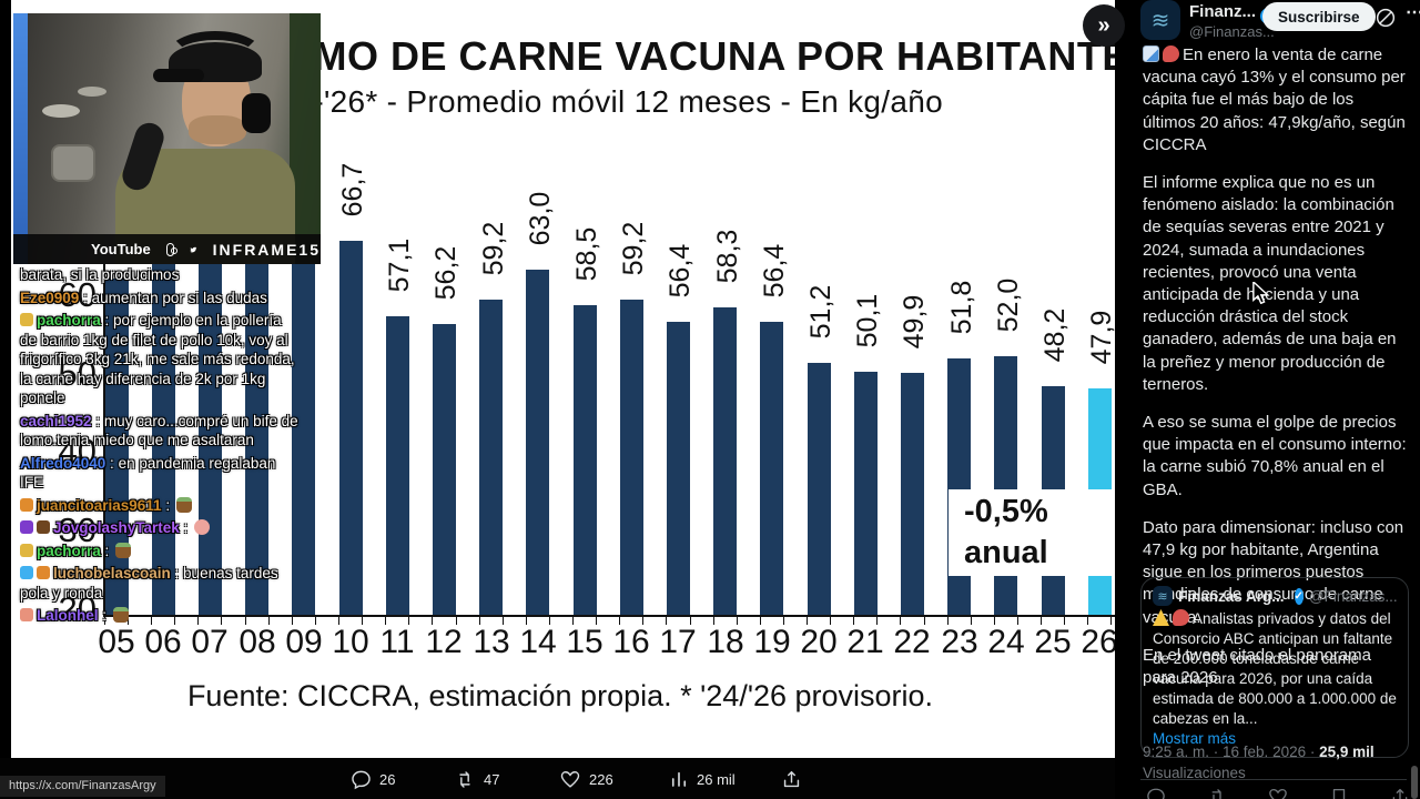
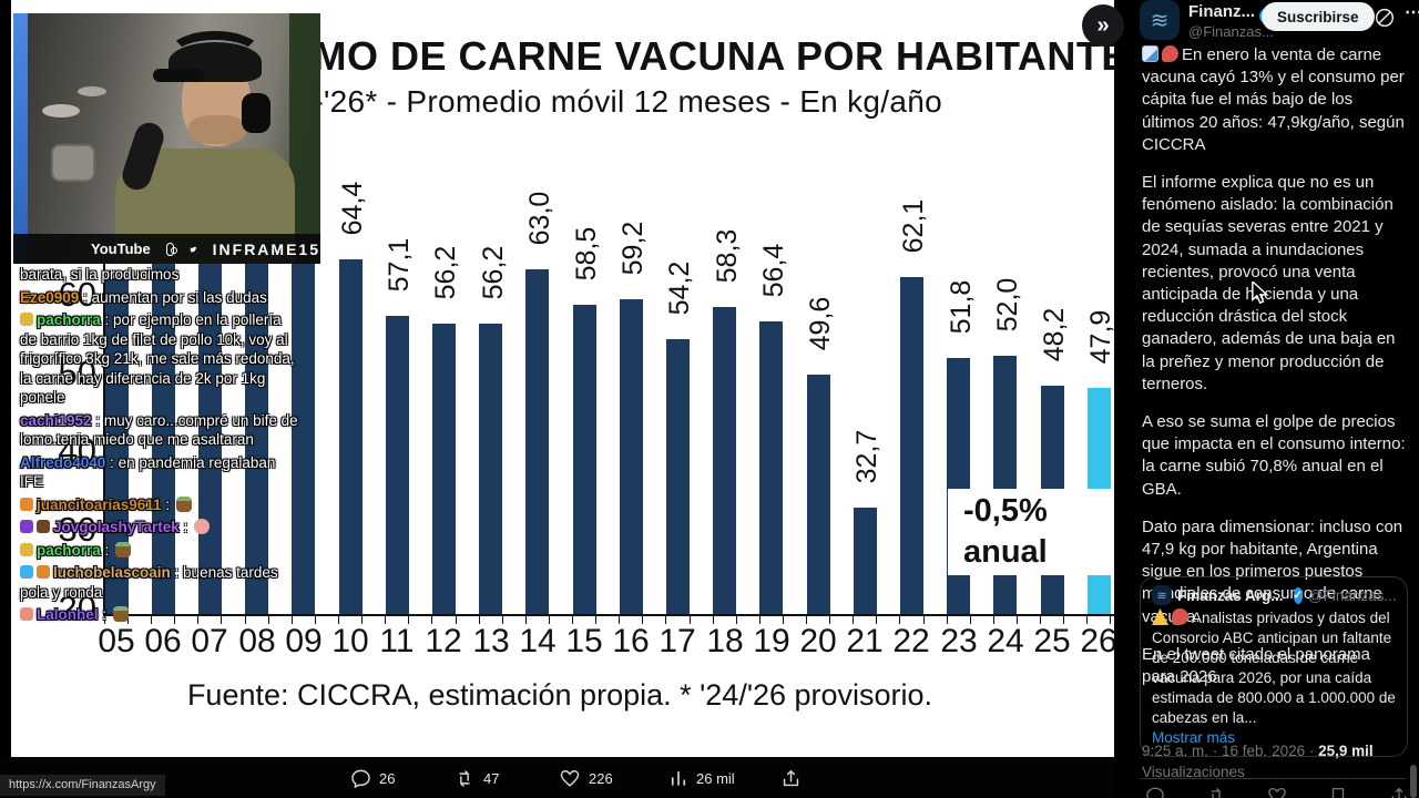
09: 68,8 -> 64,9
10: 66,7 -> 64,4
13: 59,2 -> 56,2
17: 56,4 -> 54,2
20: 51,2 -> 49,6
21: 50,1 -> 32,7
22: 49,9 -> 62,1
